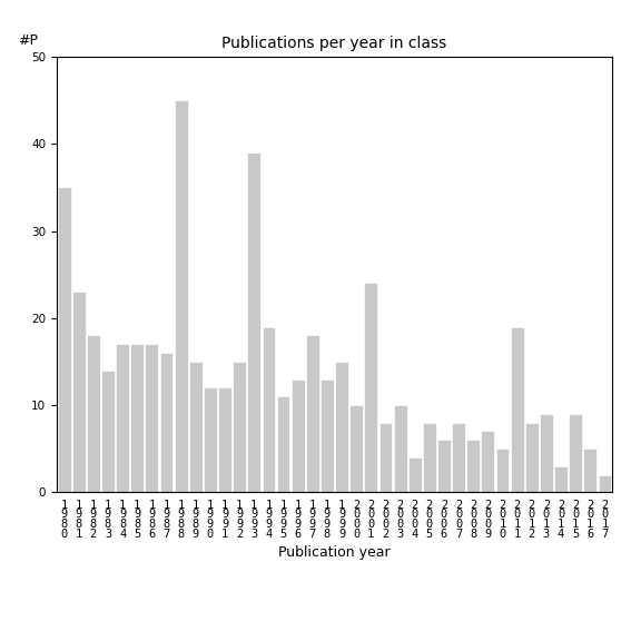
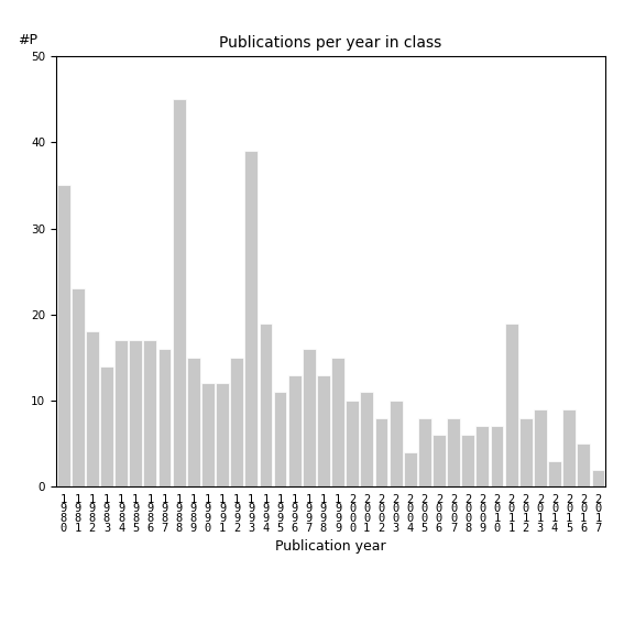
1 9 9 7: 18 -> 16
2 0 0 1: 24 -> 11
2 0 1 0: 5 -> 7
